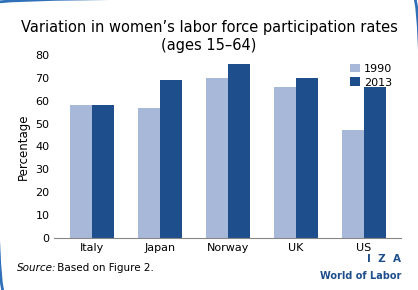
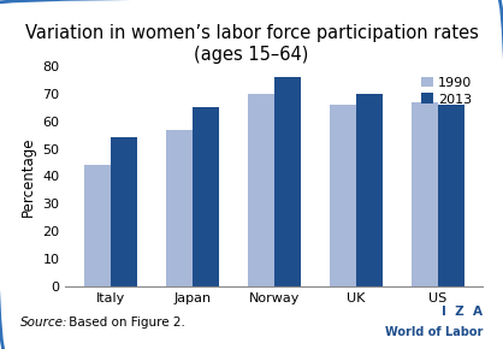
1990/Italy: 58 -> 44
2013/Italy: 58 -> 54
2013/Japan: 69 -> 65
1990/US: 47 -> 67
